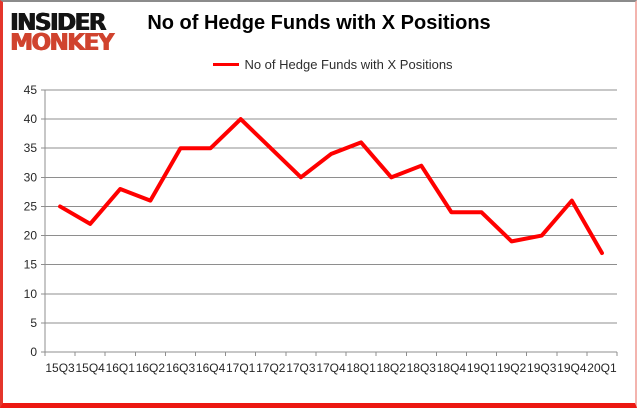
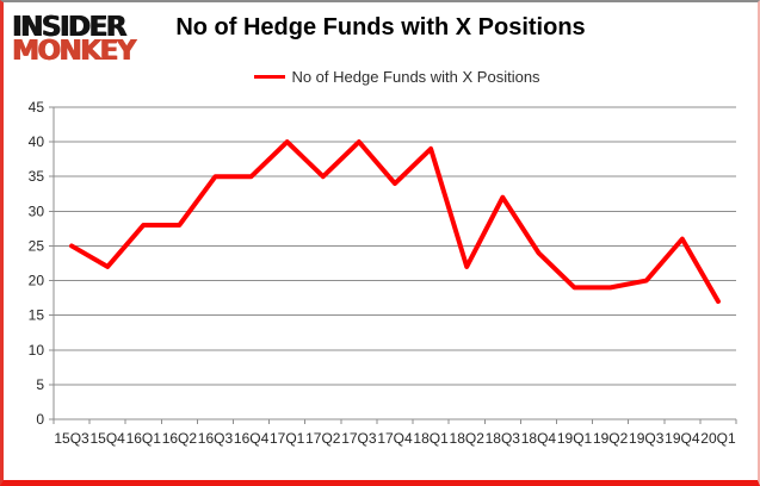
16Q2: 26 -> 28
17Q3: 30 -> 40
18Q1: 36 -> 39
18Q2: 30 -> 22
19Q1: 24 -> 19
